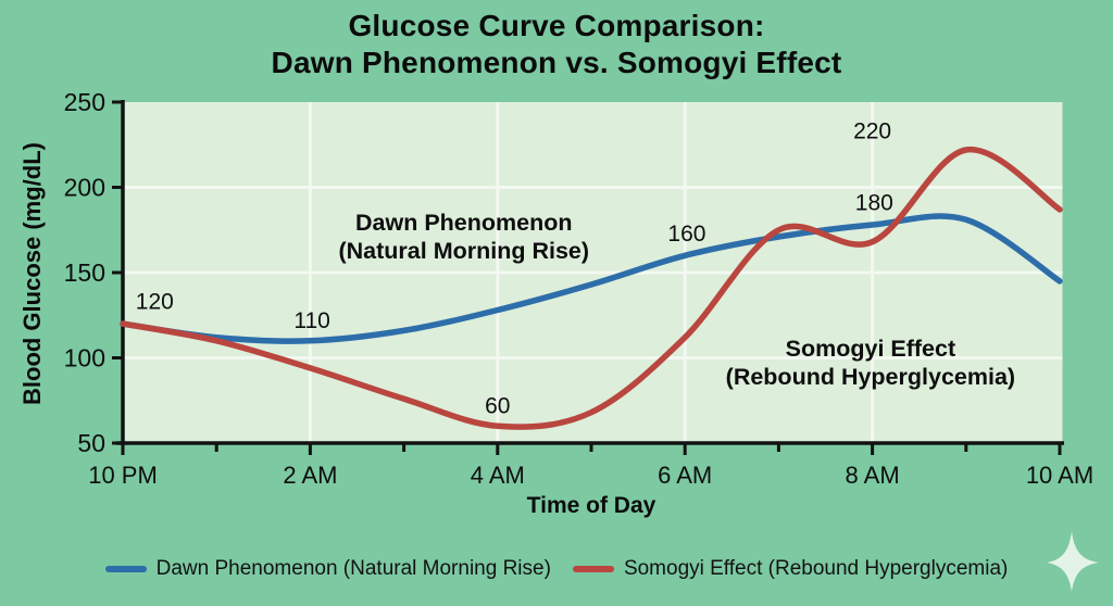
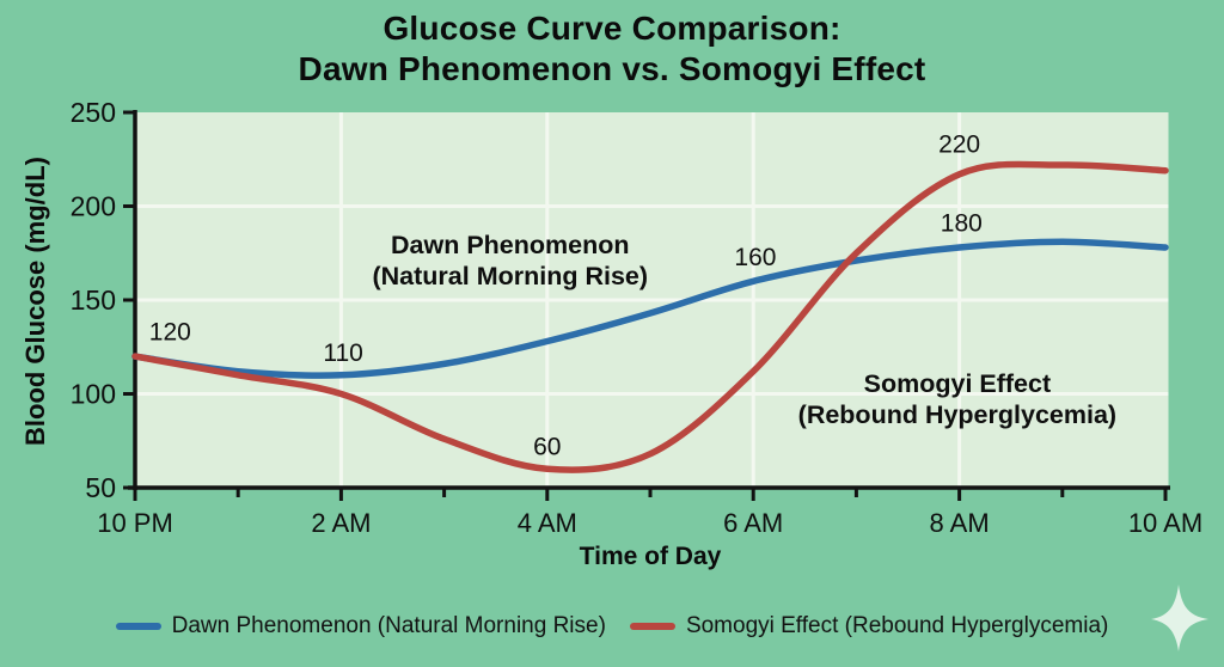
Somogyi Effect (Rebound Hyperglycemia)/2 AM: 94 -> 100
Somogyi Effect (Rebound Hyperglycemia)/8 AM: 168 -> 217
Dawn Phenomenon (Natural Morning Rise)/10 AM: 145 -> 178
Somogyi Effect (Rebound Hyperglycemia)/10 AM: 187 -> 219
